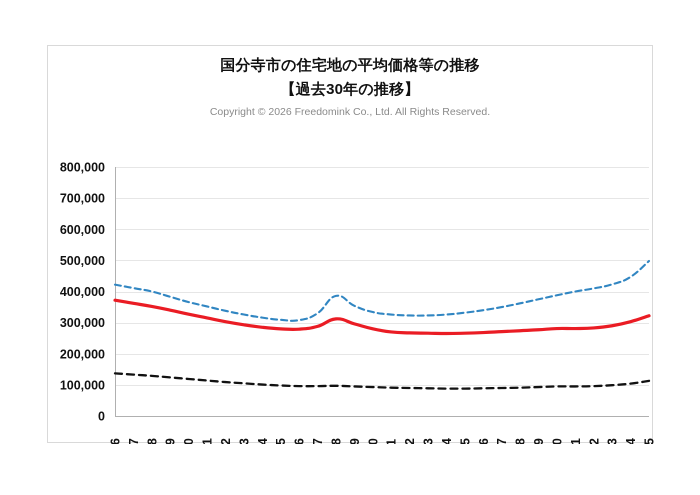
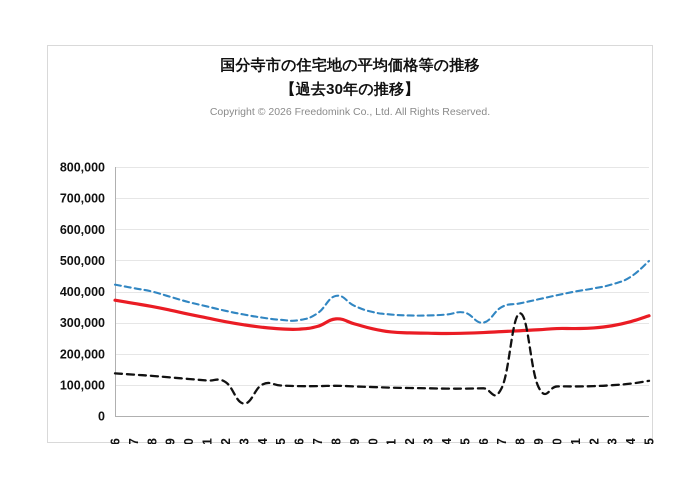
全国平均/2003: 100000 -> 40000
東京都平均/2016: 340000 -> 300000
全国平均/2018: 90000 -> 330000
